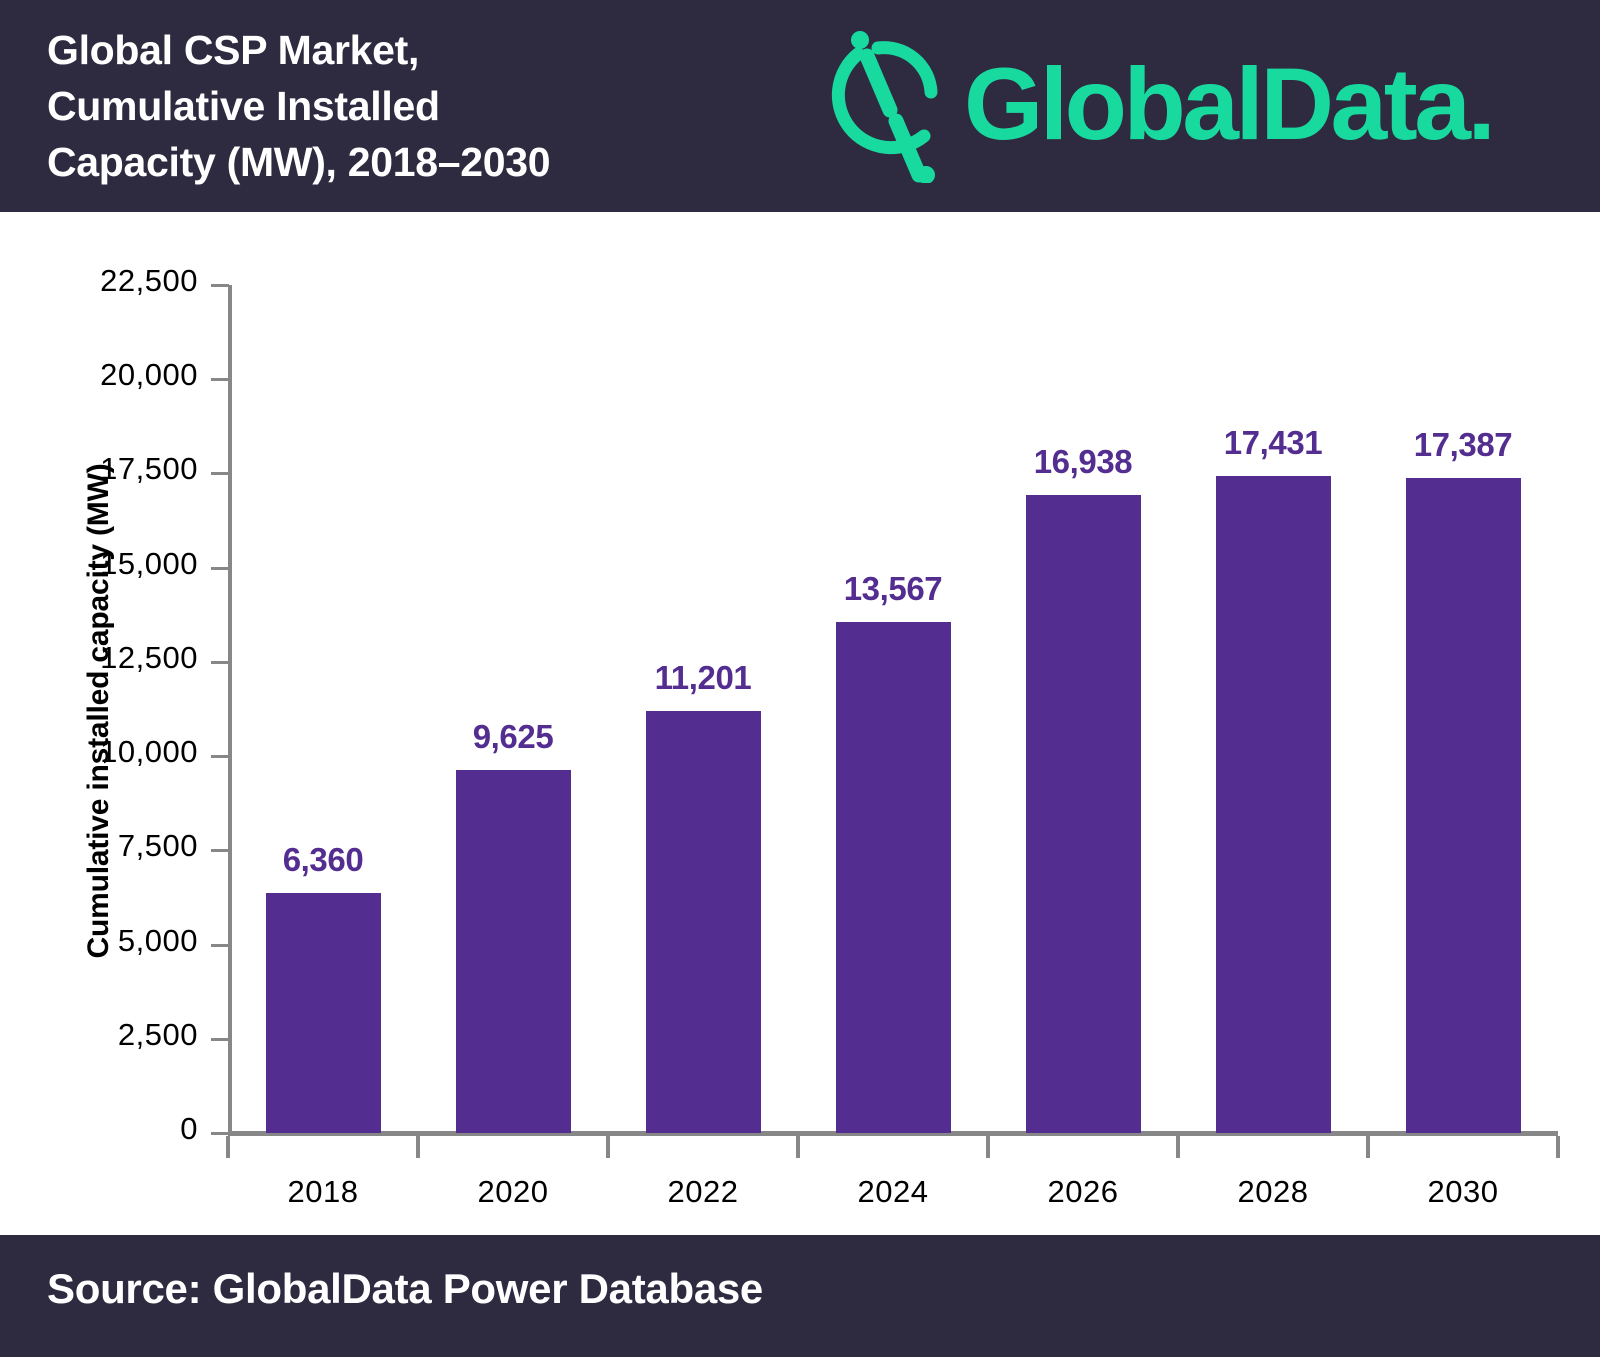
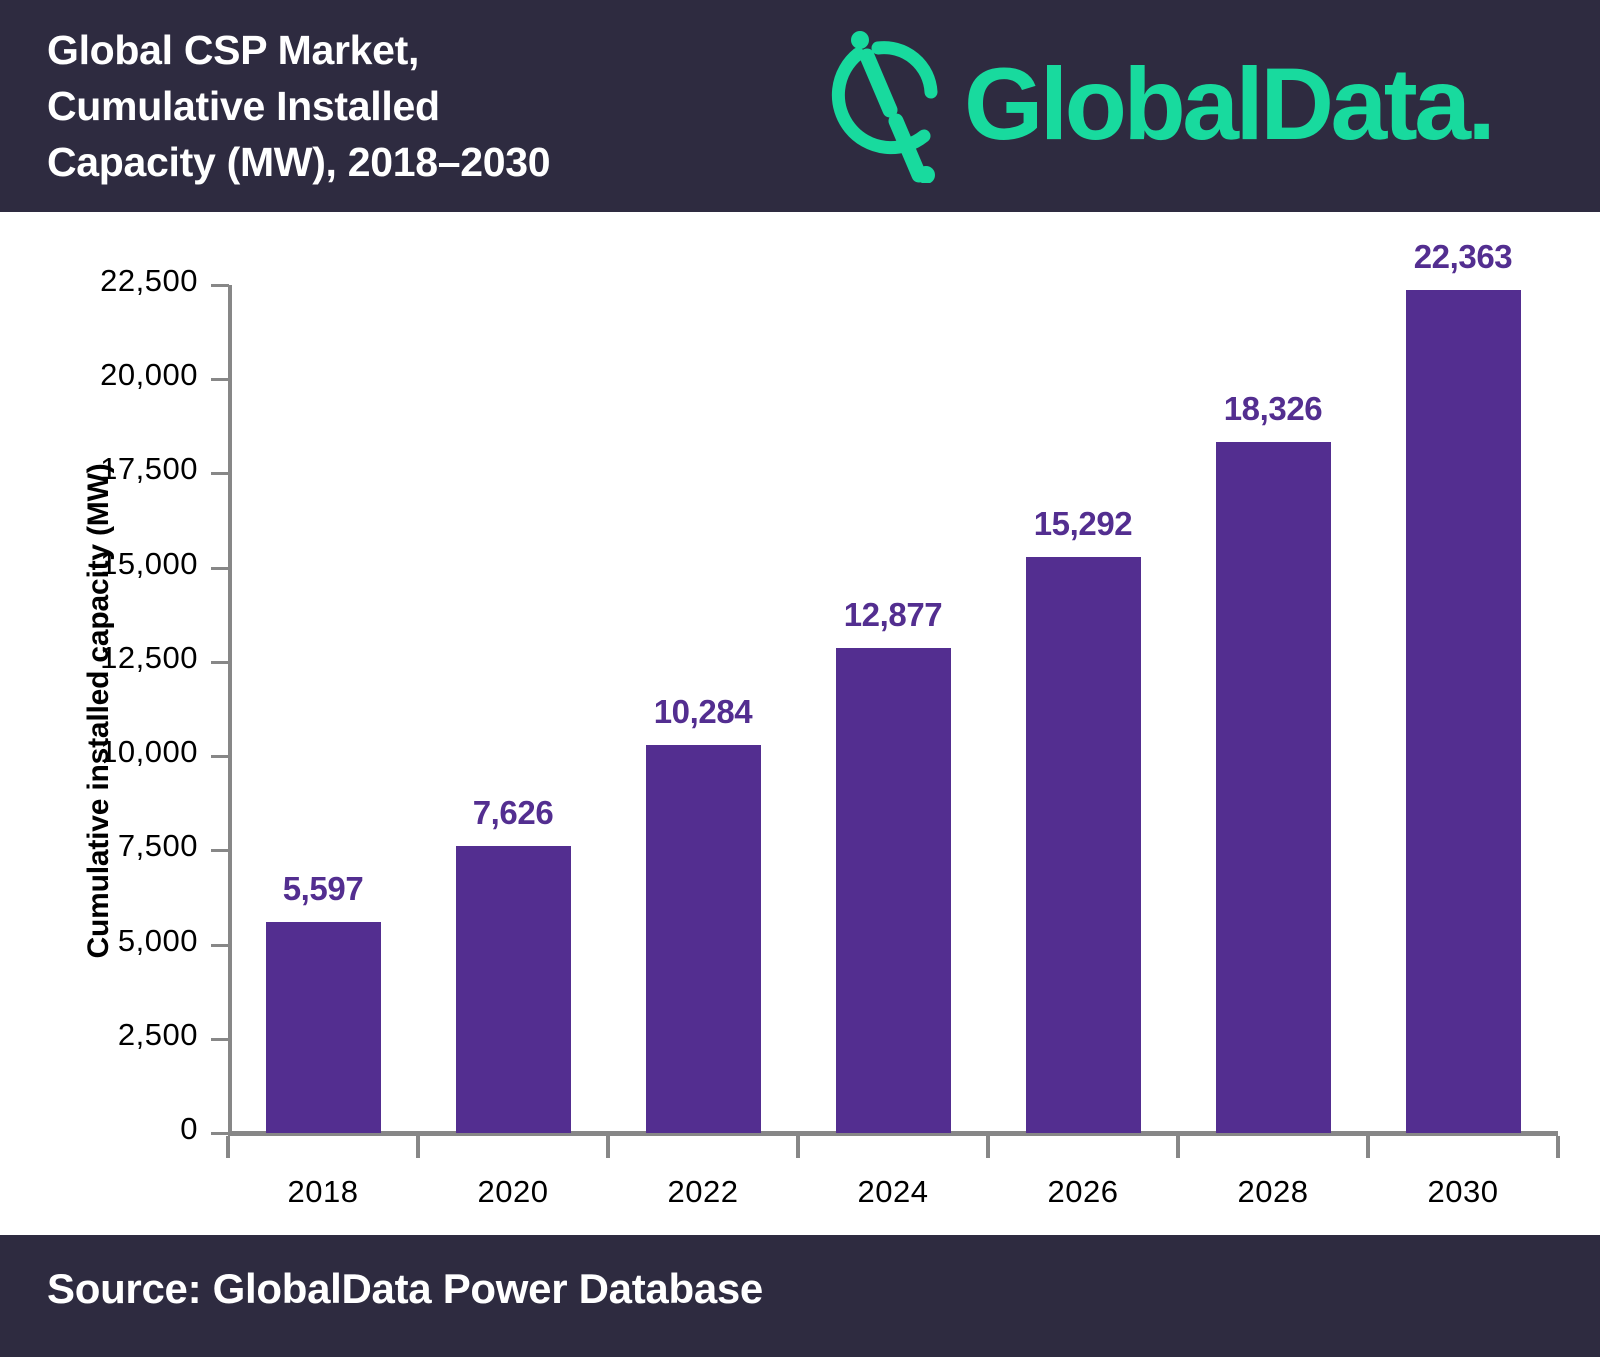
2018: 6,360 -> 5,597
2020: 9,625 -> 7,626
2022: 11,201 -> 10,284
2024: 13,567 -> 12,877
2026: 16,938 -> 15,292
2028: 17,431 -> 18,326
2030: 17,387 -> 22,363
